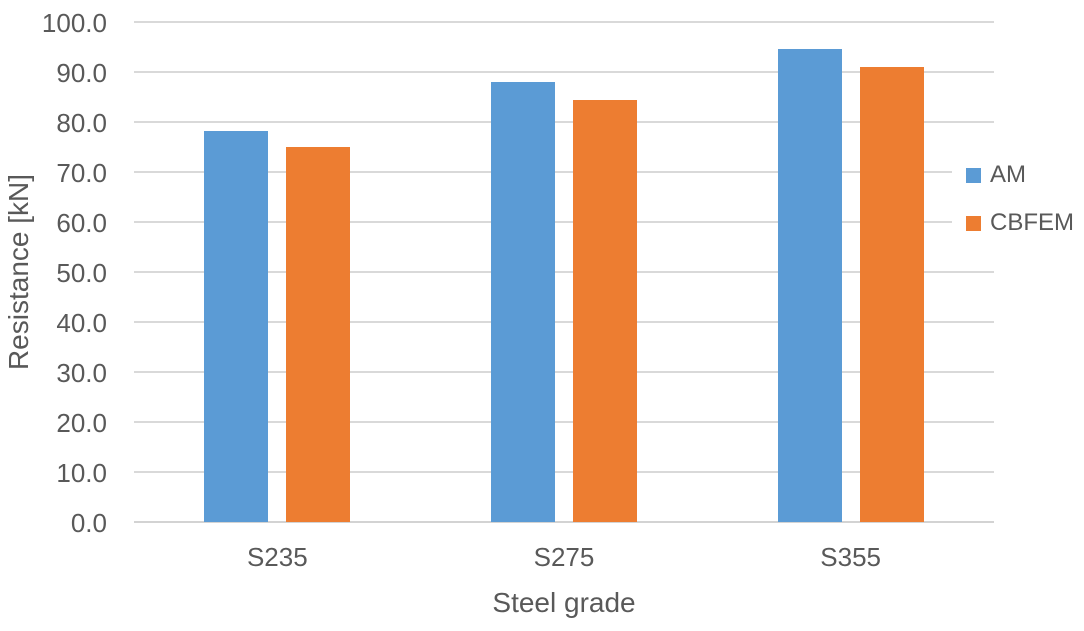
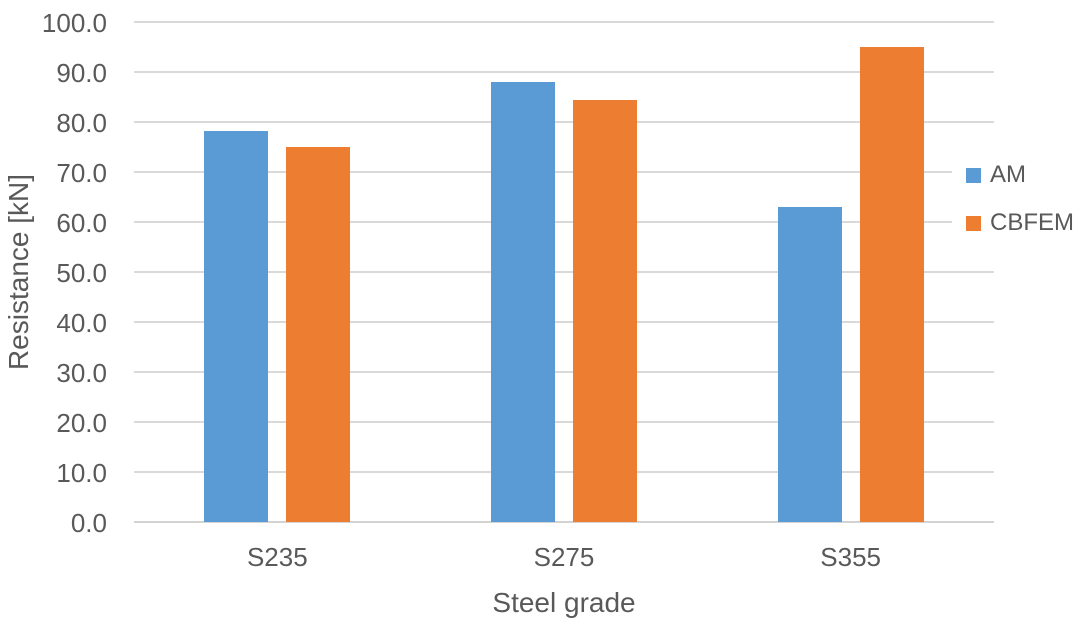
AM/S355: 95 -> 63
CBFEM/S355: 91 -> 95
